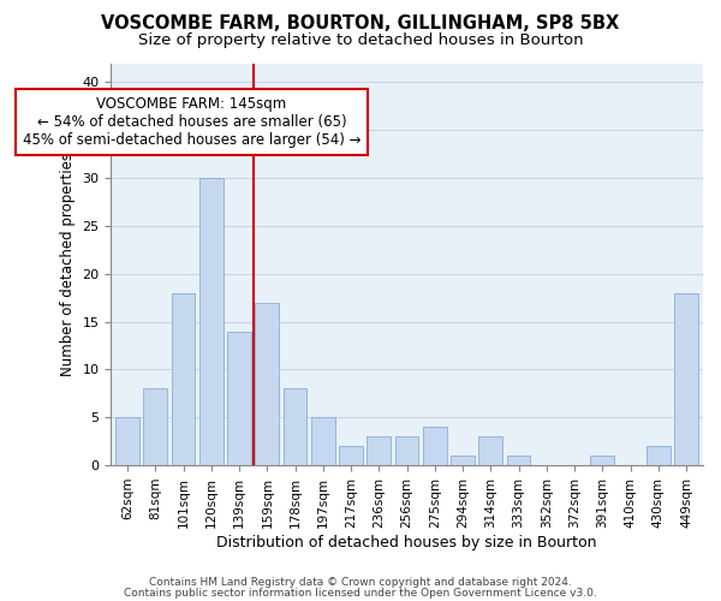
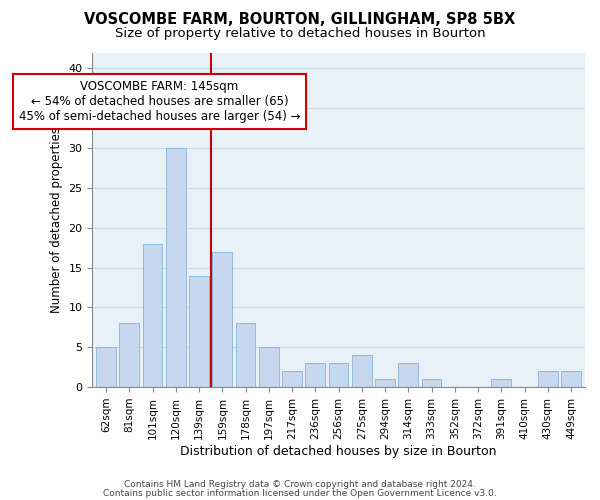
449sqm: 18 -> 2
